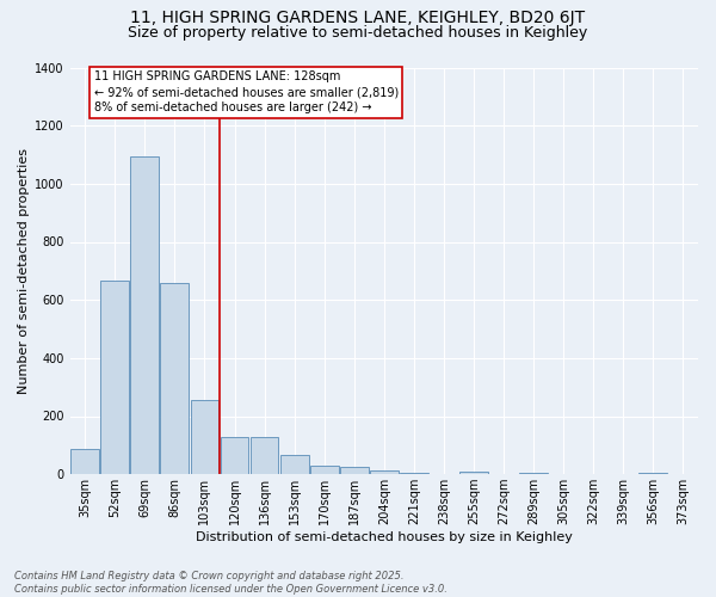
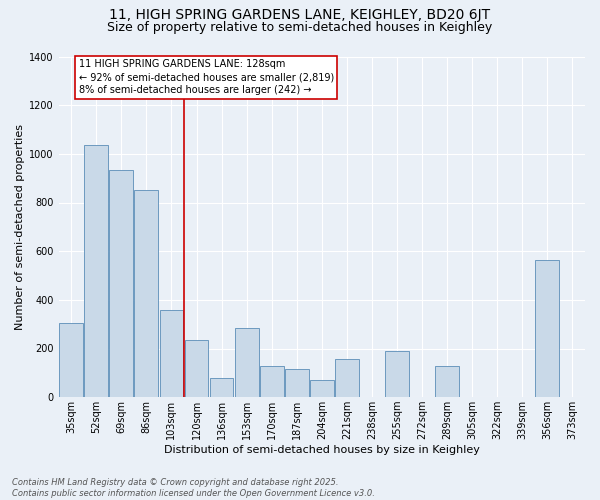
35sqm: 85 -> 305
52sqm: 665 -> 1035
69sqm: 1095 -> 935
86sqm: 660 -> 850
103sqm: 255 -> 360
120sqm: 130 -> 235
136sqm: 130 -> 80
153sqm: 65 -> 285
170sqm: 30 -> 130
187sqm: 25 -> 115
204sqm: 15 -> 70
221sqm: 5 -> 155
255sqm: 10 -> 190
289sqm: 5 -> 130
356sqm: 5 -> 565
